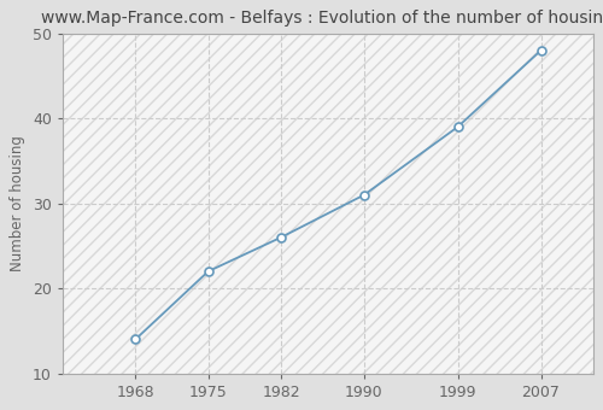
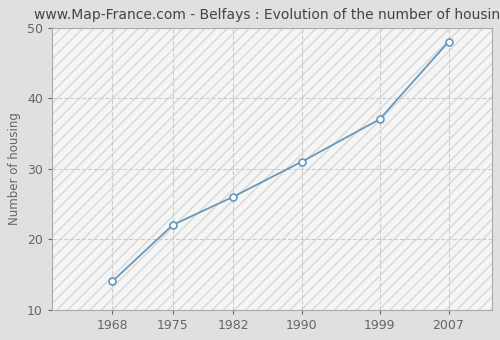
1999: 39 -> 37
